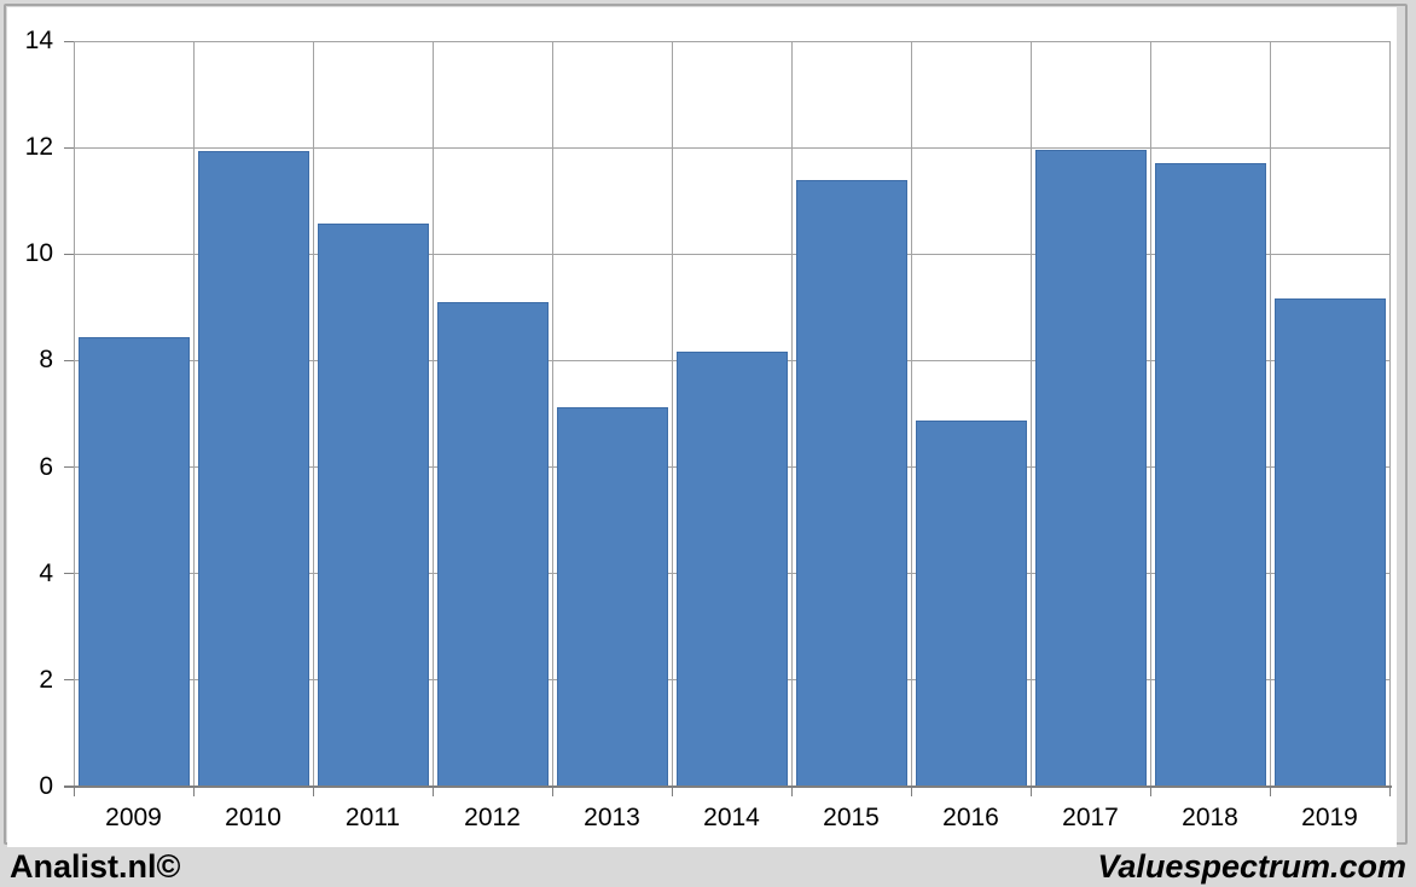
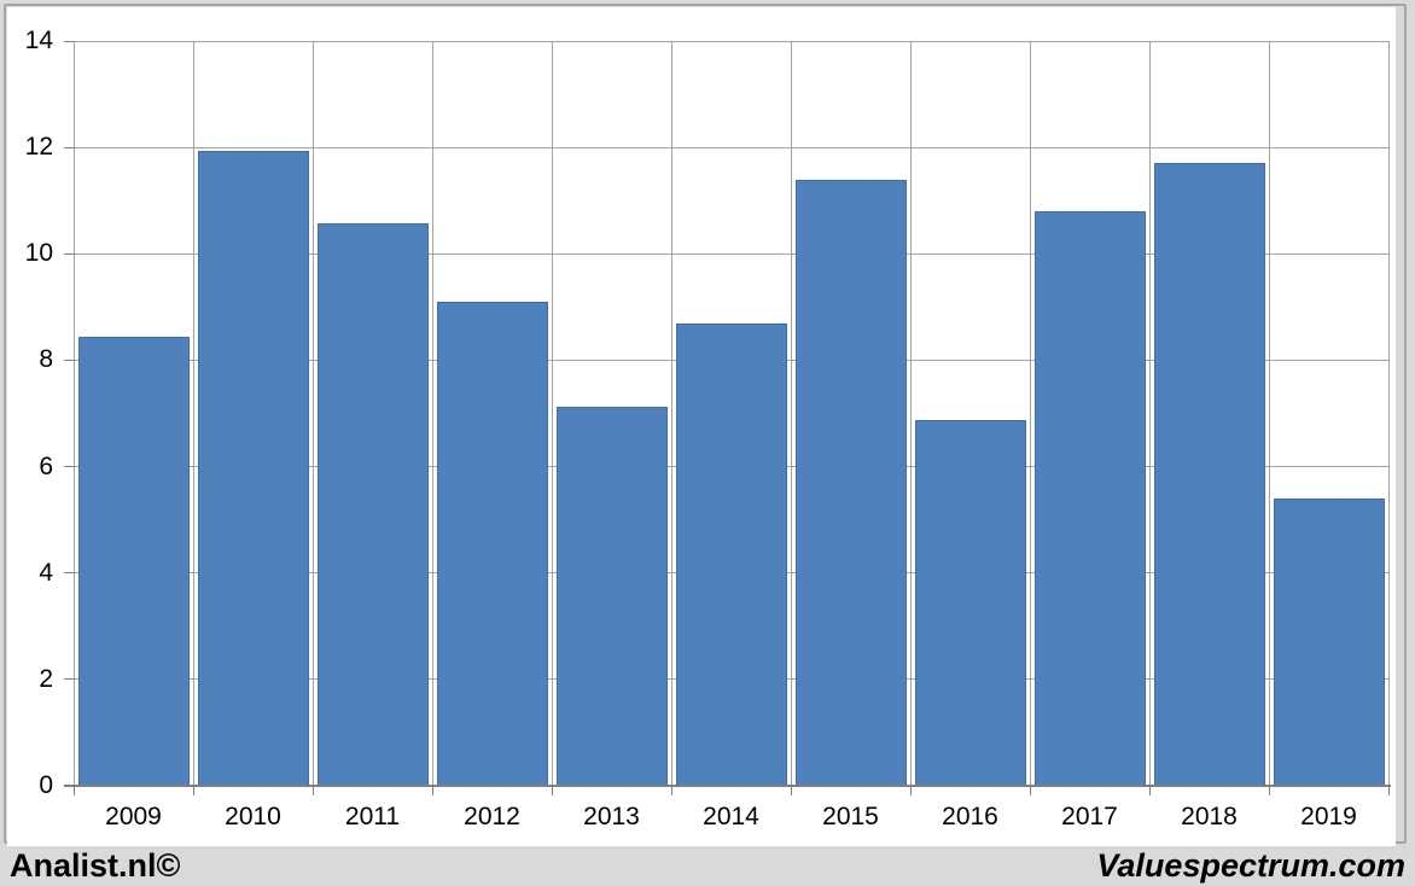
2014: 8.2 -> 8.7
2017: 11.9 -> 10.8
2019: 9.2 -> 5.4
